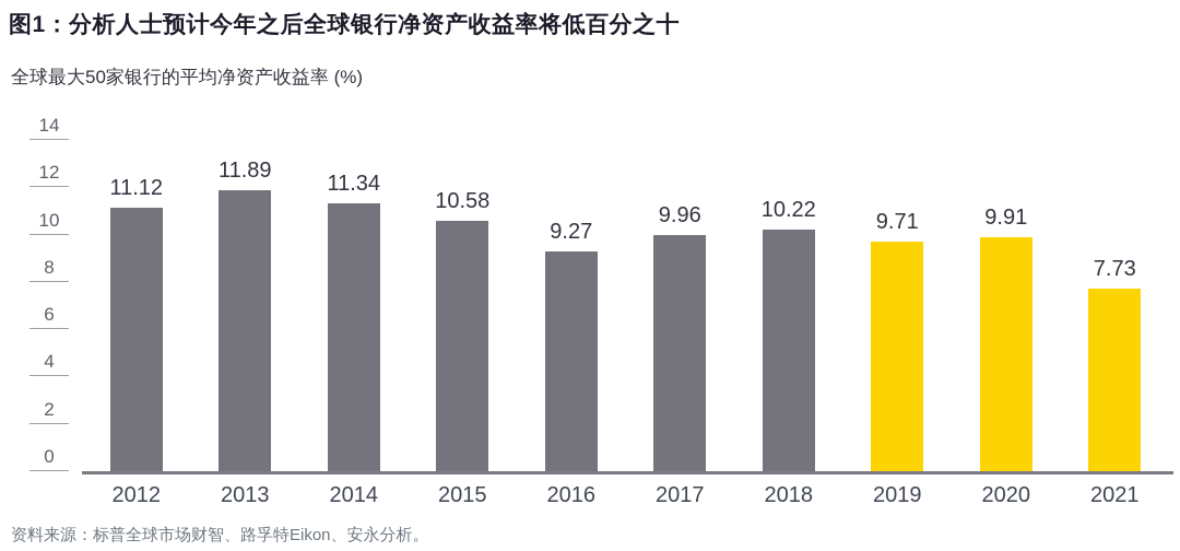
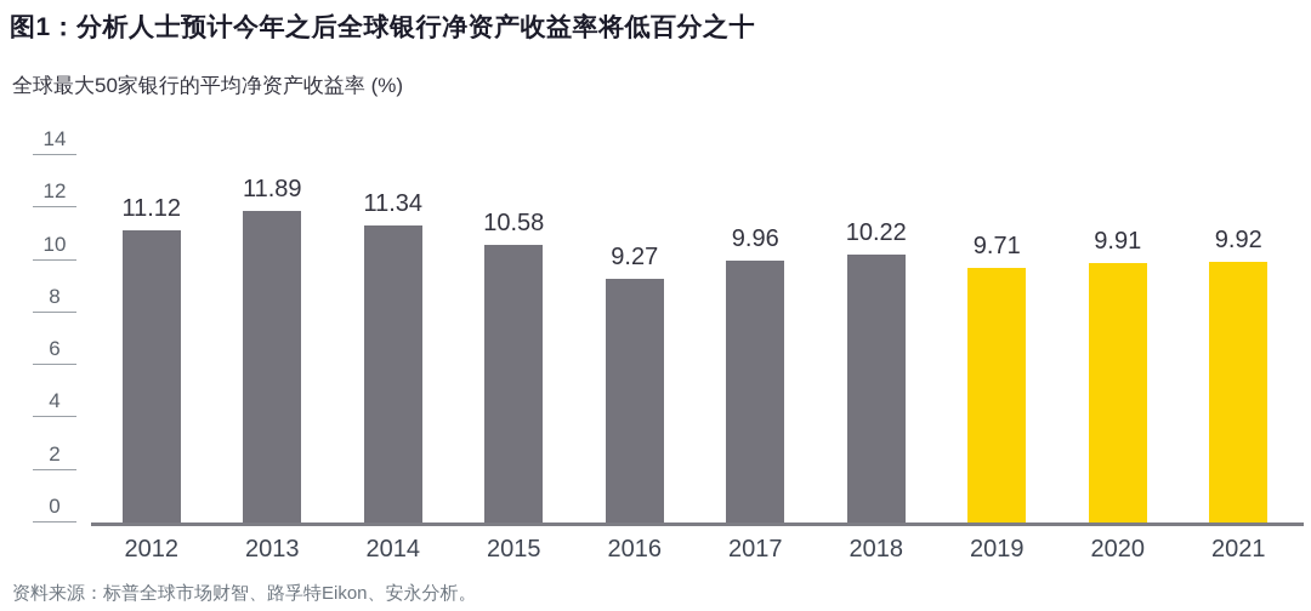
2021: 7.73 -> 9.92
